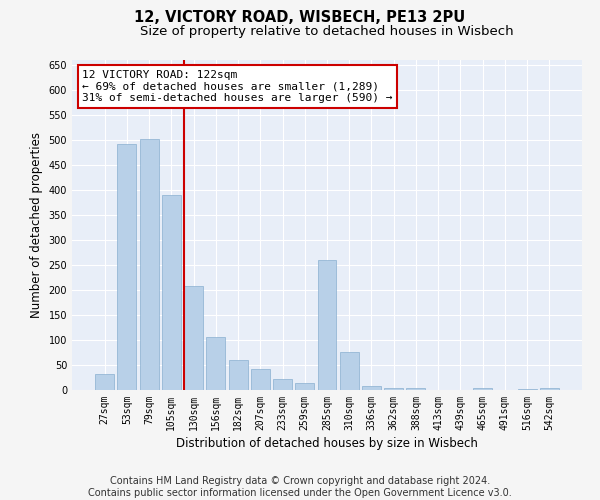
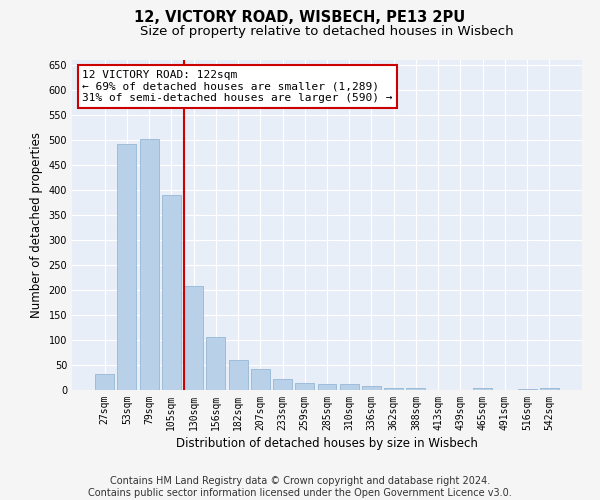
285sqm: 260 -> 13
310sqm: 76 -> 13
